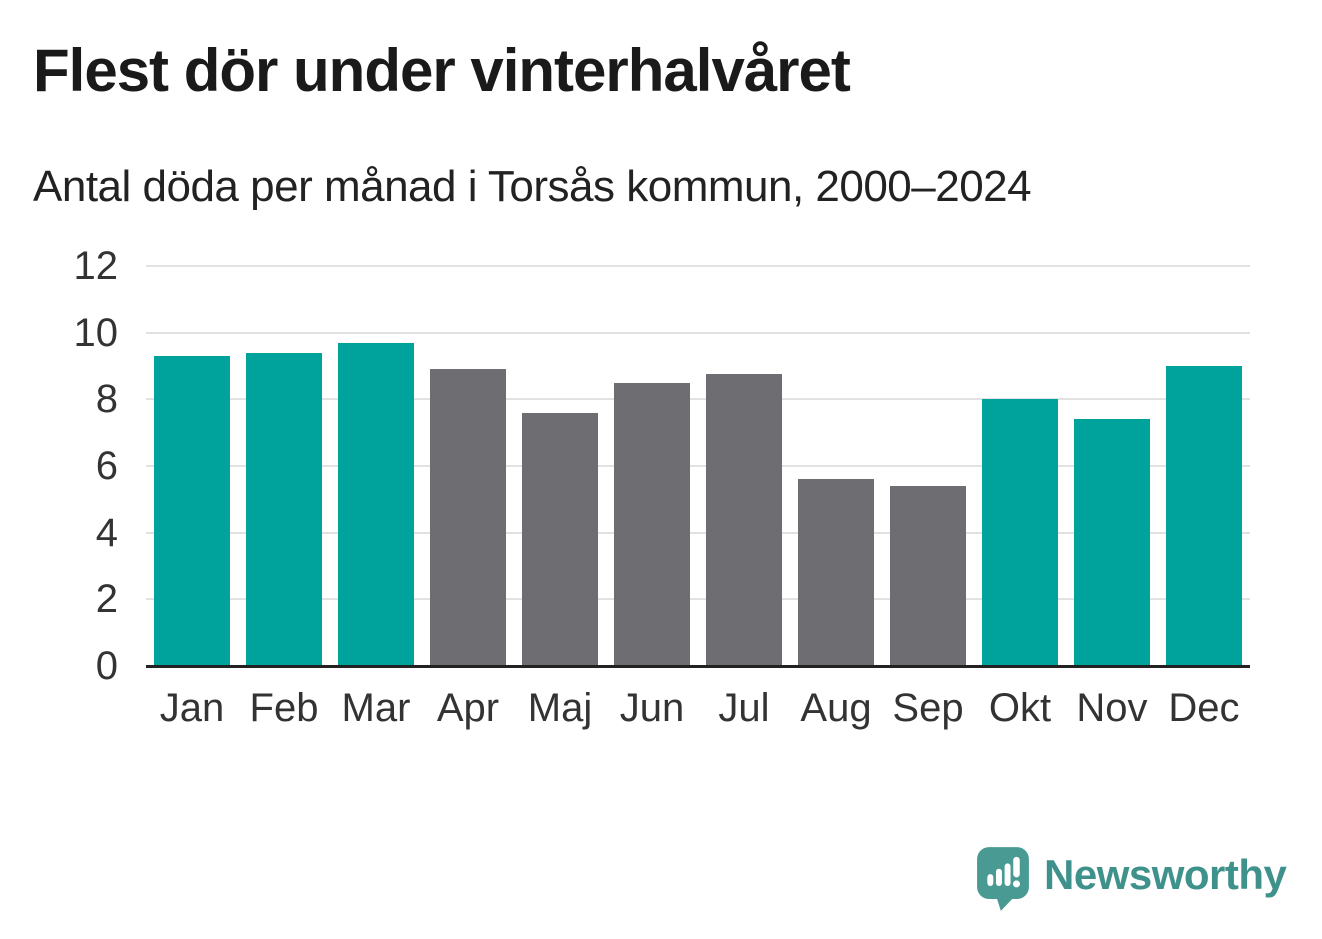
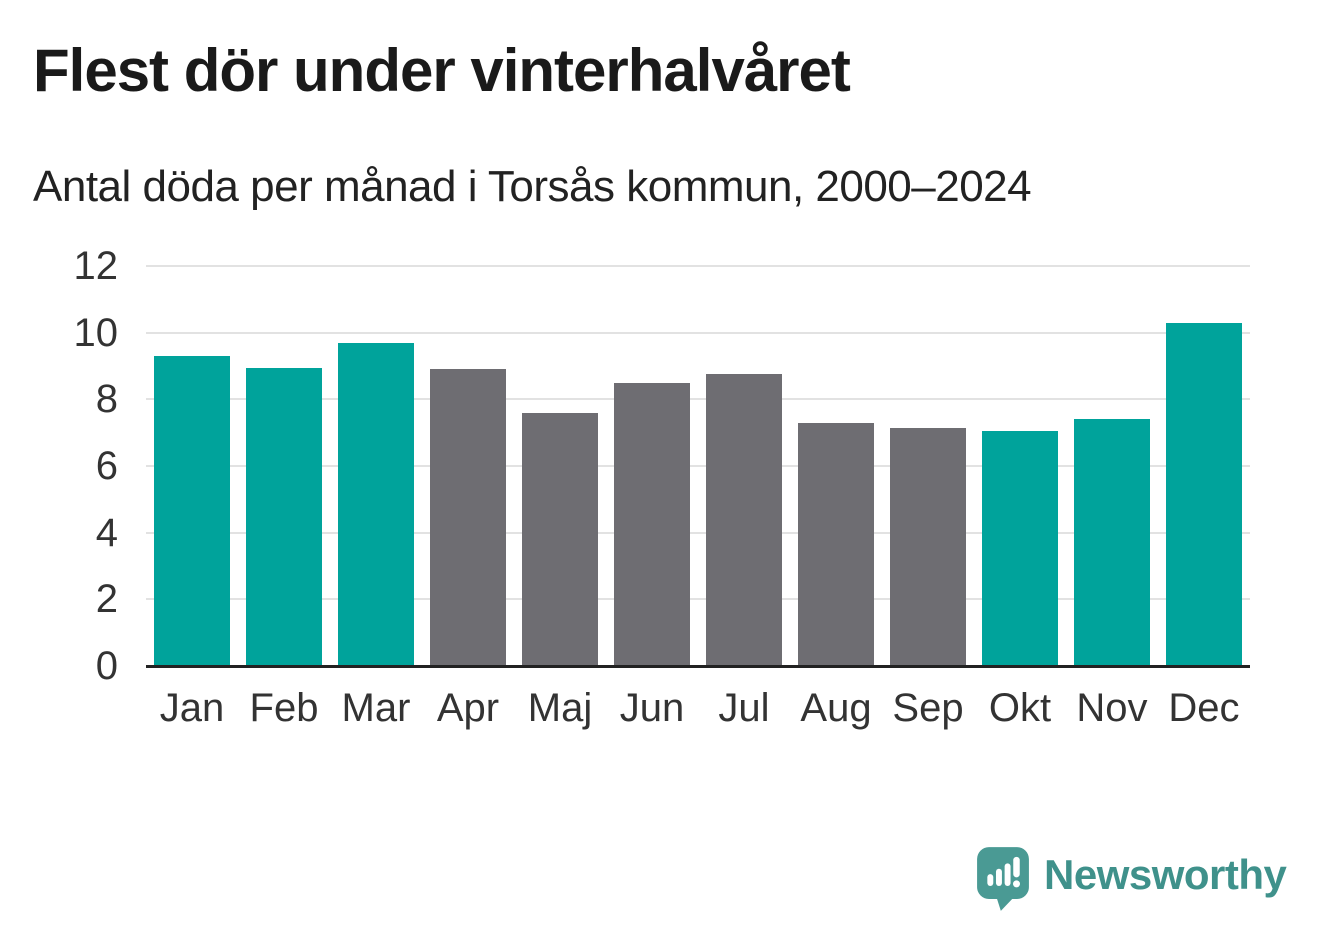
Feb: 9.4 -> 8.9
Aug: 5.6 -> 7.3
Sep: 5.4 -> 7.2
Okt: 8.0 -> 7.0
Dec: 9.0 -> 10.3
